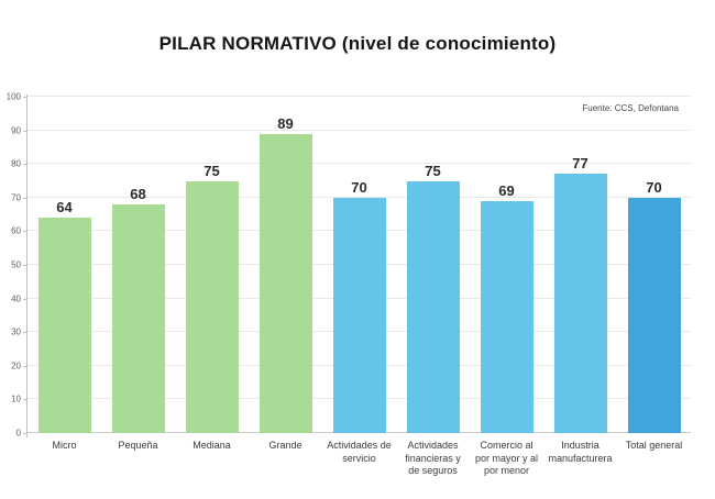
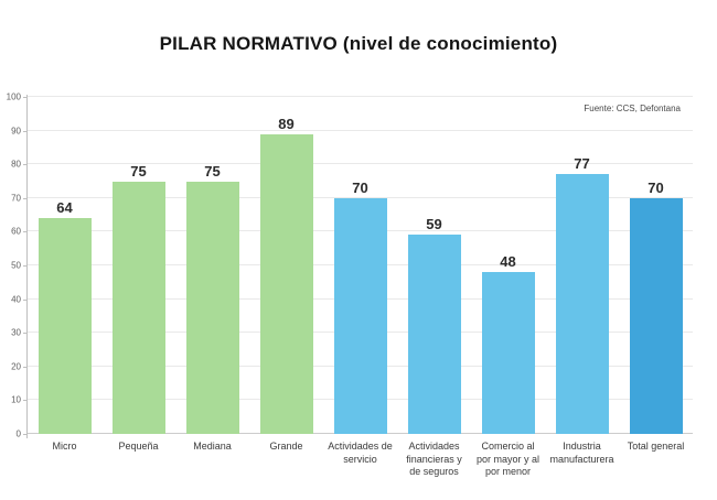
Pequeña: 68 -> 75
Actividades financieras y de seguros: 75 -> 59
Comercio al por mayor y al por menor: 69 -> 48
